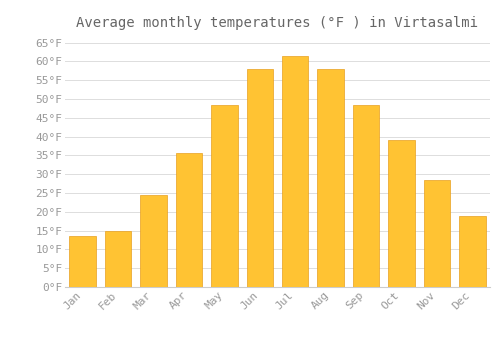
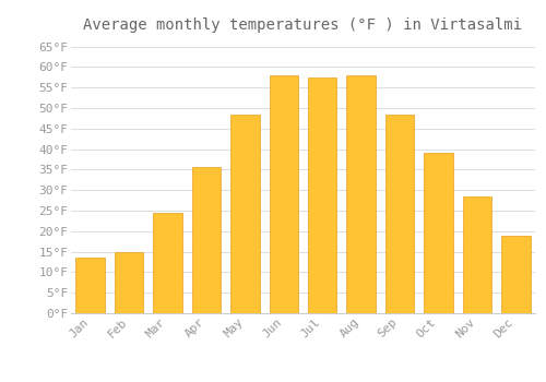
Jul: 61.5°F -> 57.5°F
